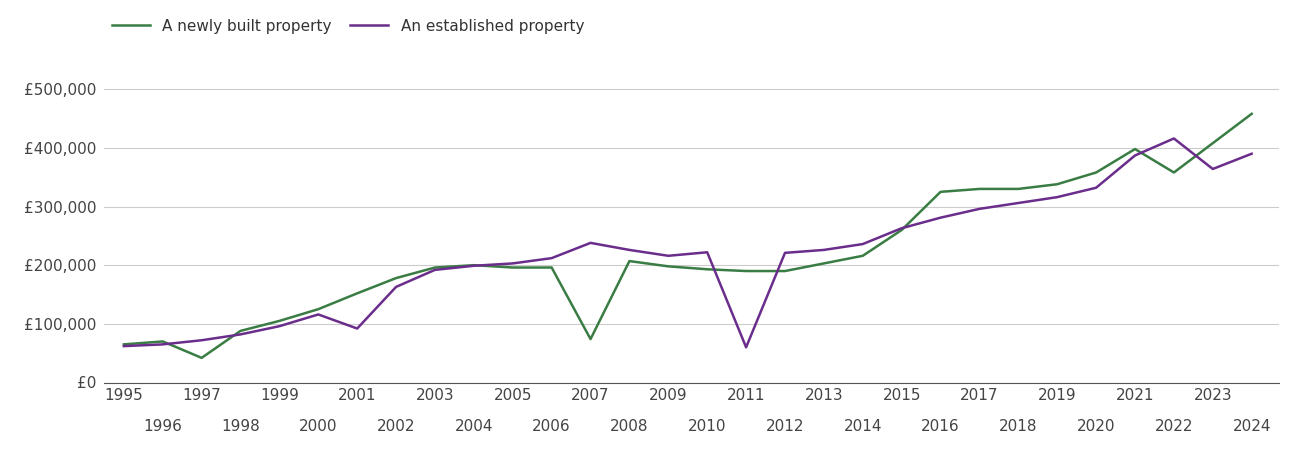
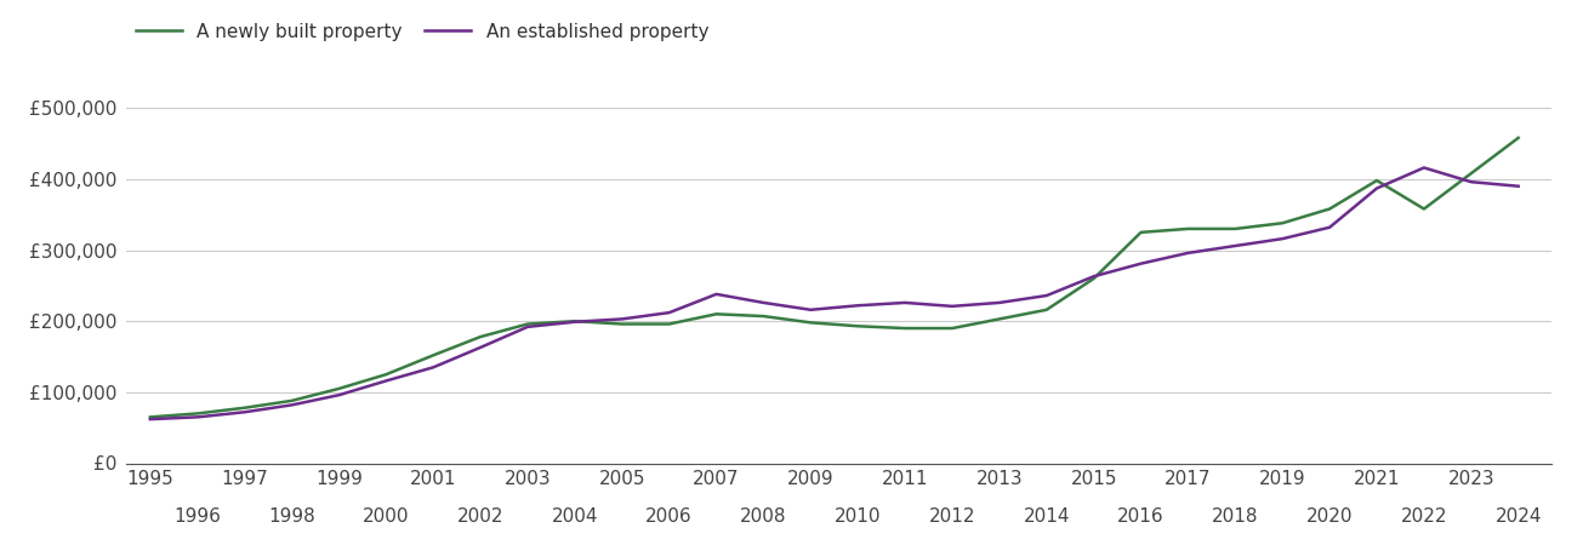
A newly built property/1997: £42,000 -> £78,000
An established property/2001: £92,000 -> £135,000
A newly built property/2007: £74,000 -> £210,000
An established property/2011: £60,000 -> £226,000
An established property/2023: £364,000 -> £396,000
